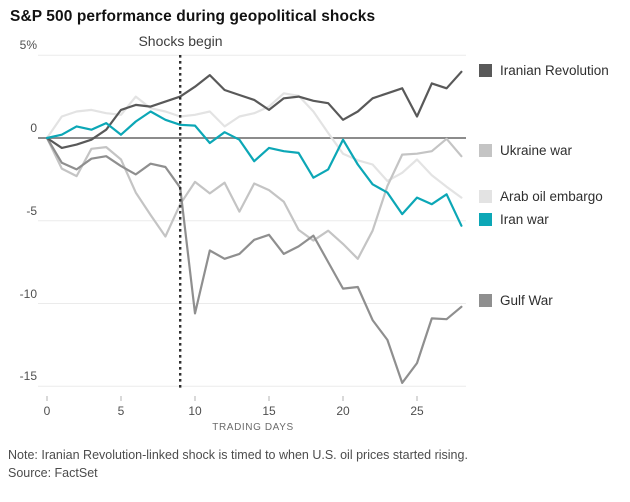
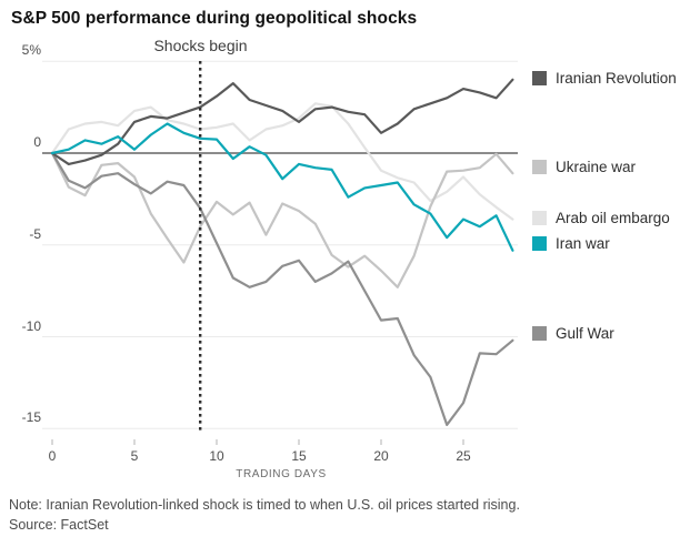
Arab oil embargo/5: 1.4% -> 2.3%
Gulf War/10: -10.6% -> -4.9%
Iran war/20: -0.1% -> -1.8%
Iranian Revolution/25: 1.3% -> 3.5%
